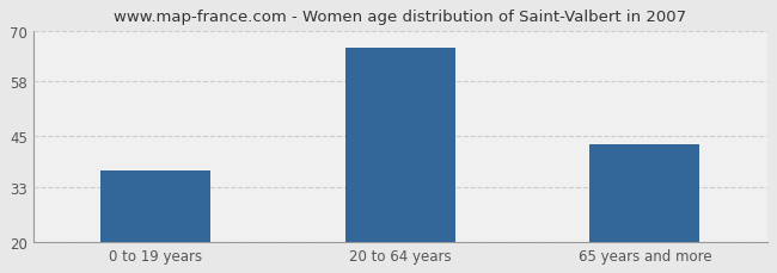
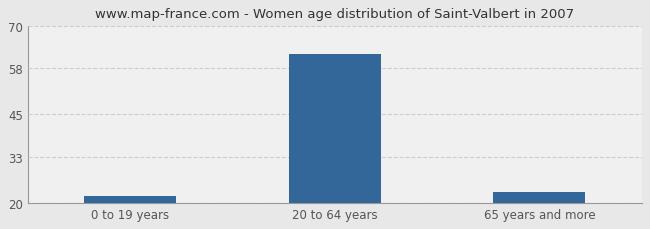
0 to 19 years: 37 -> 22
20 to 64 years: 66 -> 62
65 years and more: 43 -> 23
